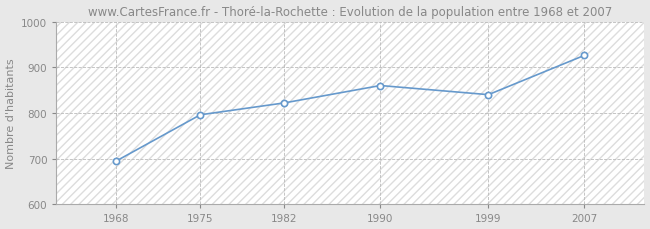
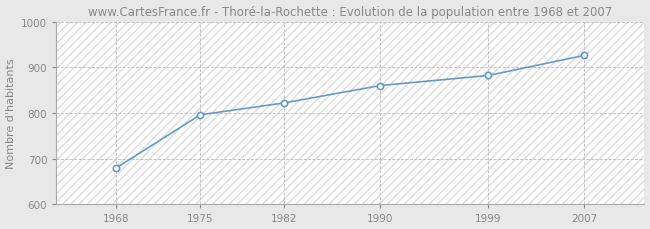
1968: 695 -> 680
1999: 840 -> 882
